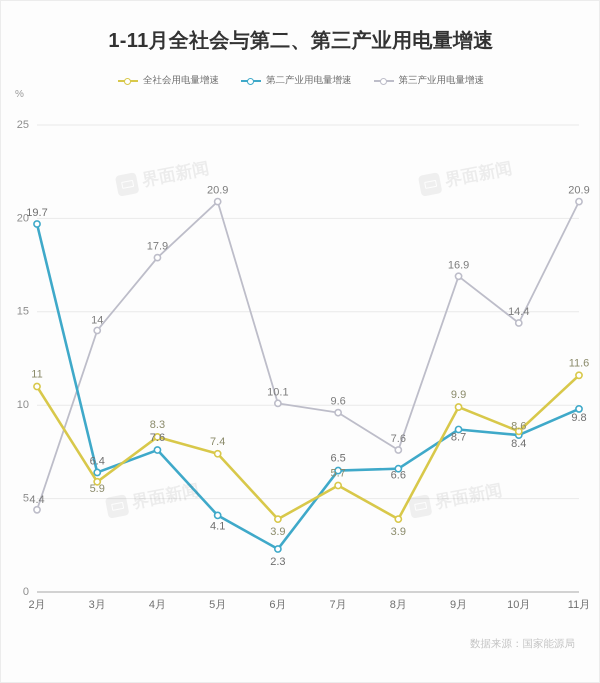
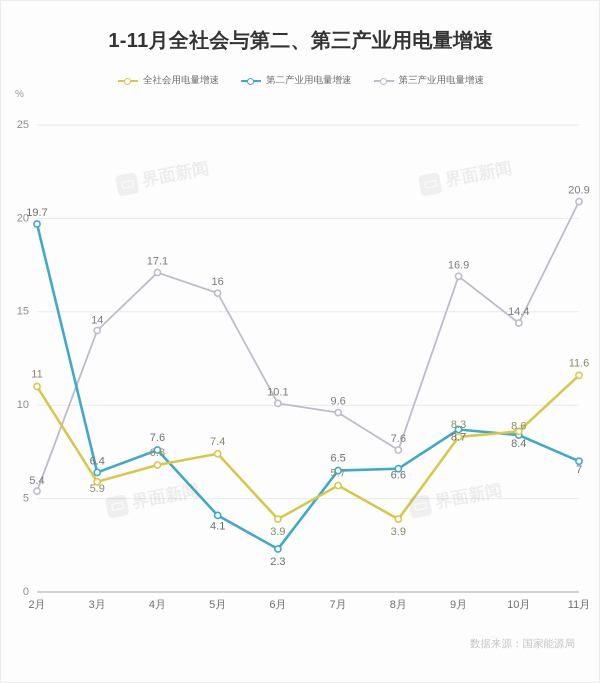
第三产业用电量增速/2月: 4.4 -> 5.4
全社会用电量增速/4月: 8.3 -> 6.8
第三产业用电量增速/4月: 17.9 -> 17.1
第三产业用电量增速/5月: 20.9 -> 16
全社会用电量增速/9月: 9.9 -> 8.3
第二产业用电量增速/11月: 9.8 -> 7
